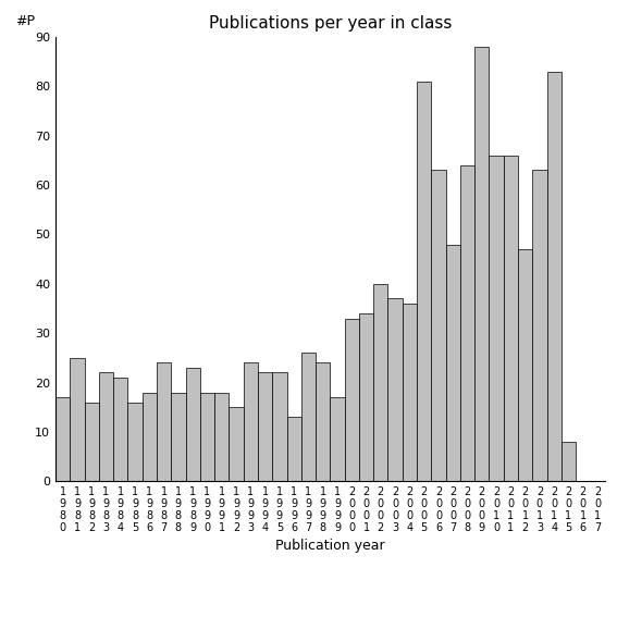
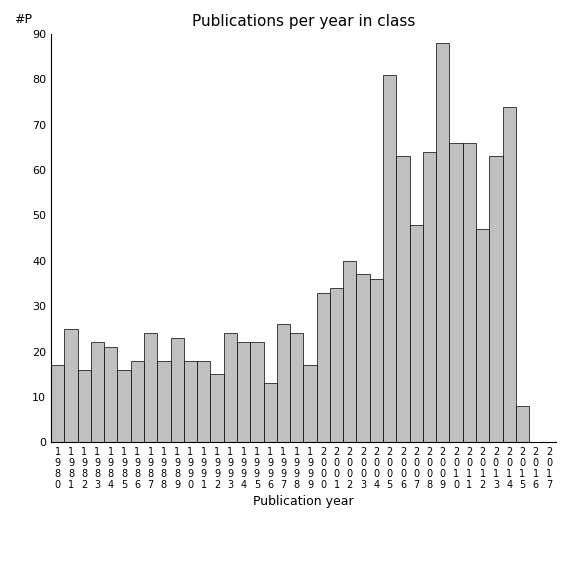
2 0 1 4: 83 -> 74
